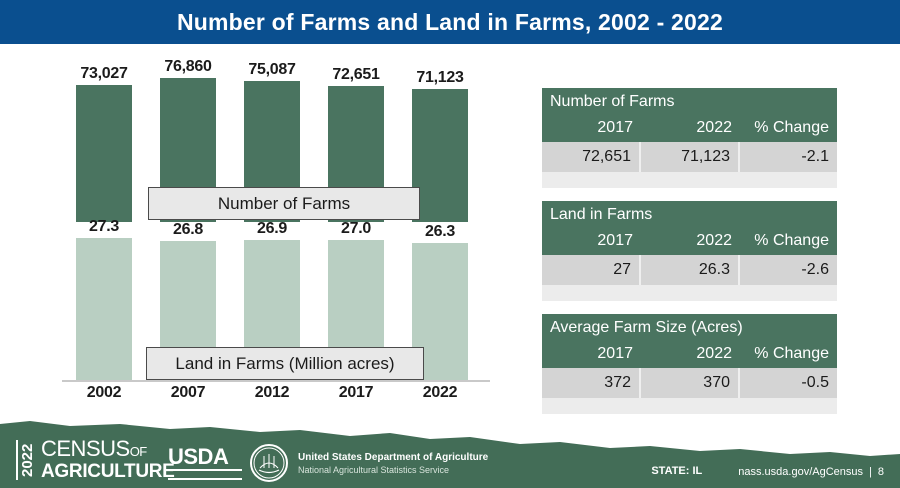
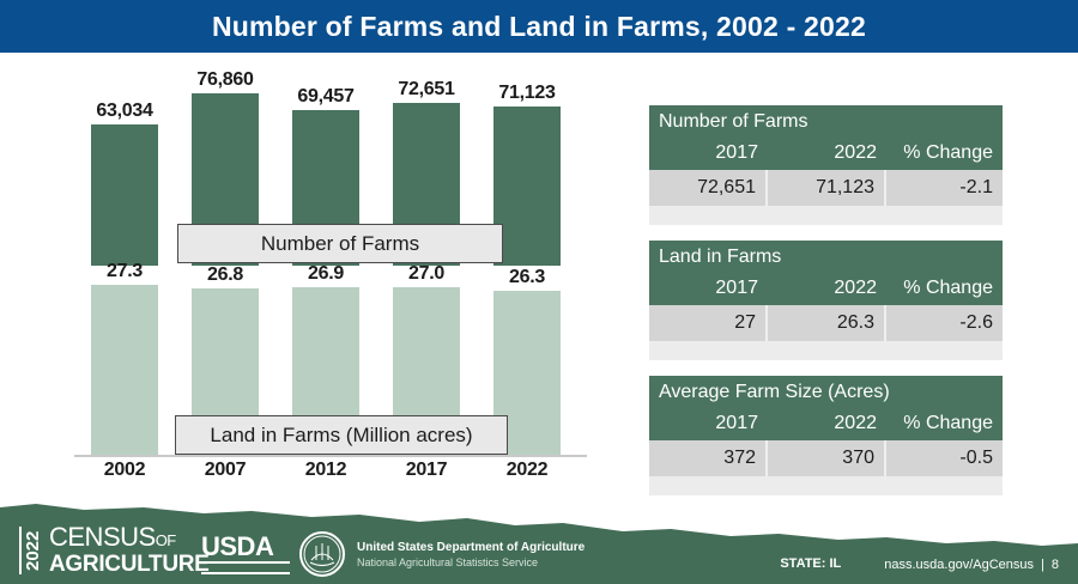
Number of Farms/2002: 73,027 -> 63,034
Number of Farms/2012: 75,087 -> 69,457
